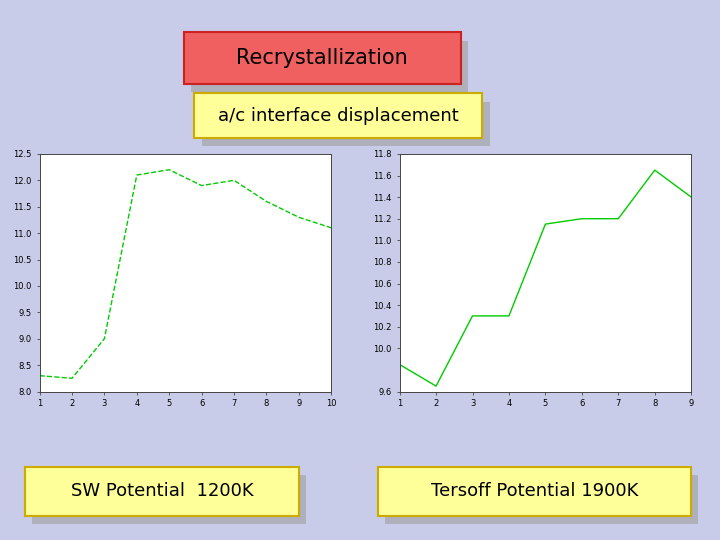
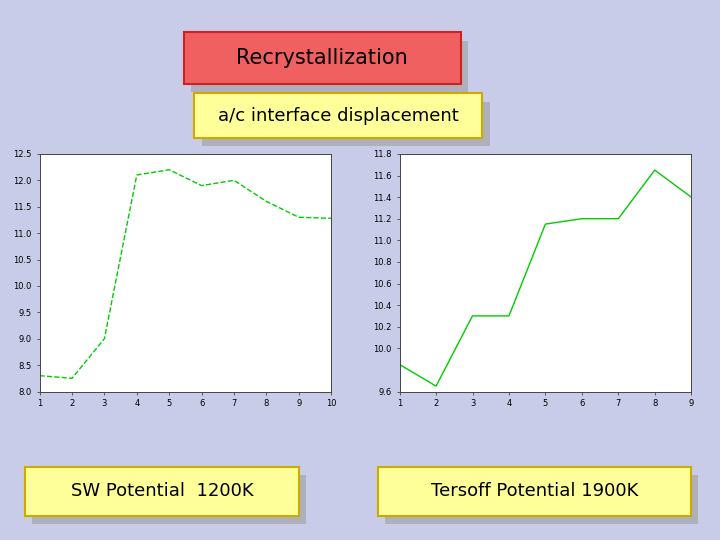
10: 11.10 -> 11.28
